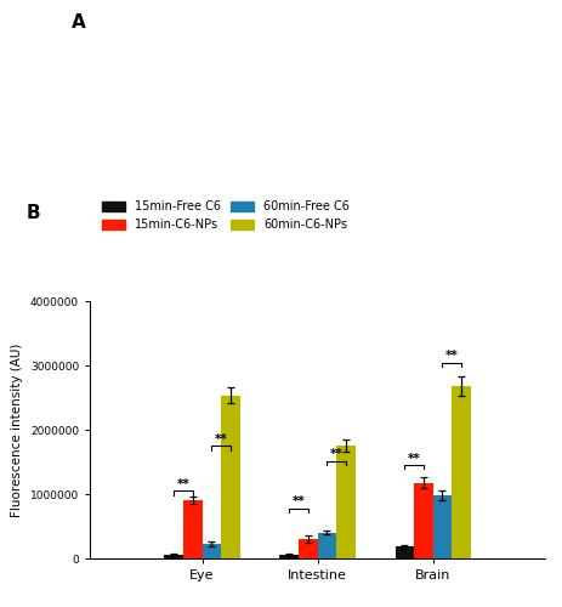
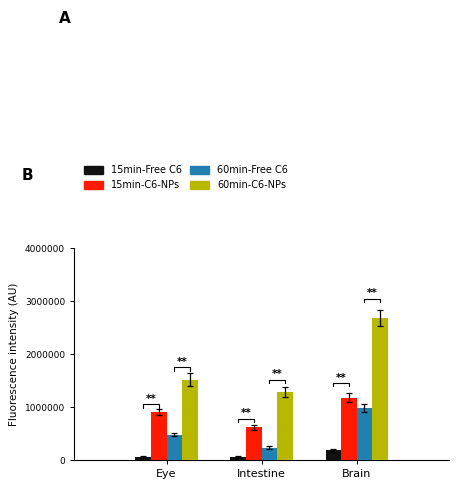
60min-Free C6/Eye: 220000 -> 480000
60min-C6-NPs/Eye: 2540000 -> 1520000
15min-C6-NPs/Intestine: 300000 -> 620000
60min-Free C6/Intestine: 400000 -> 230000
60min-C6-NPs/Intestine: 1760000 -> 1280000
